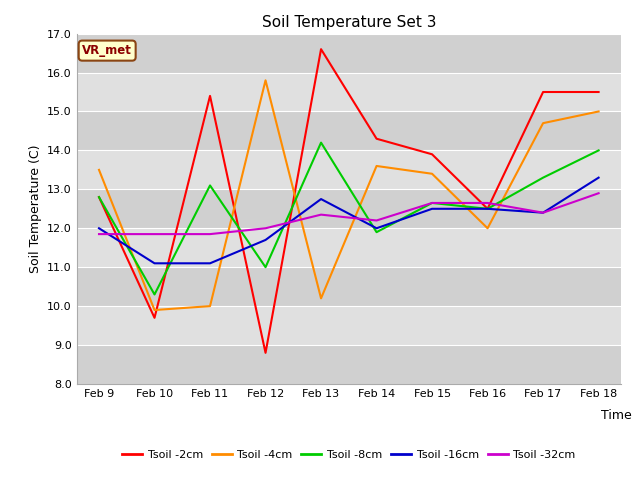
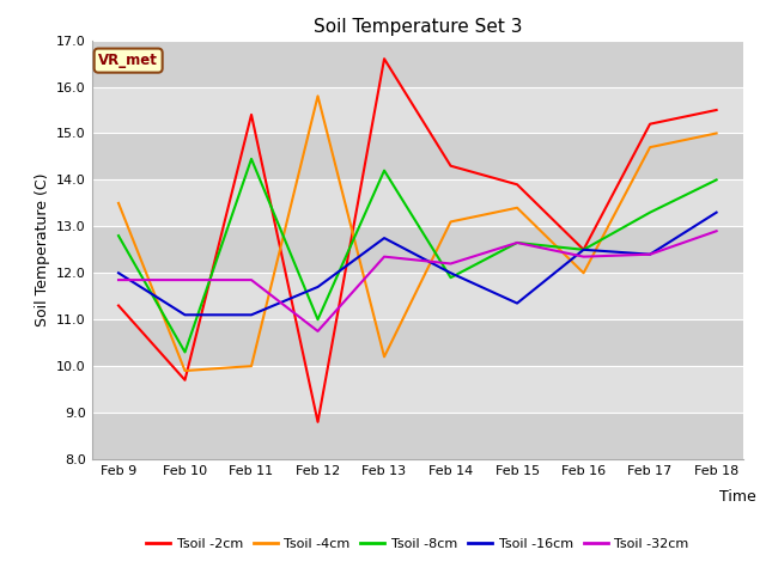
Tsoil -2cm/Feb 9: 12.8 -> 11.3
Tsoil -8cm/Feb 11: 13.10 -> 14.45
Tsoil -32cm/Feb 12: 12.00 -> 10.75
Tsoil -4cm/Feb 14: 13.6 -> 13.1
Tsoil -16cm/Feb 15: 12.50 -> 11.35
Tsoil -32cm/Feb 16: 12.65 -> 12.35
Tsoil -2cm/Feb 17: 15.5 -> 15.2
